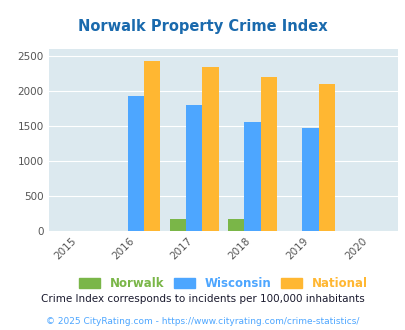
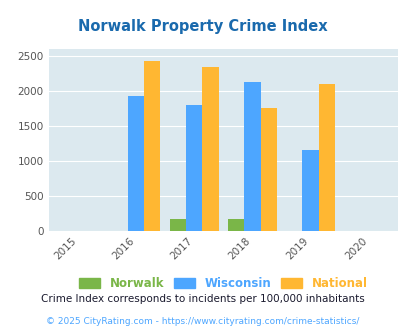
Wisconsin/2018: 1560 -> 2140
National/2018: 2200 -> 1760
Wisconsin/2019: 1480 -> 1160
